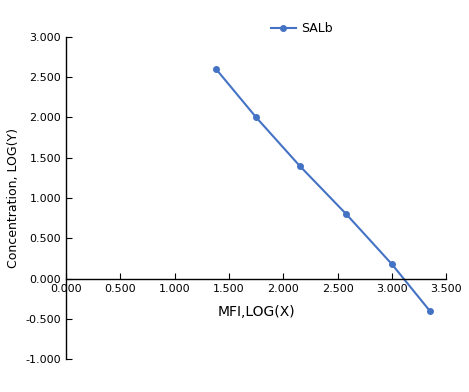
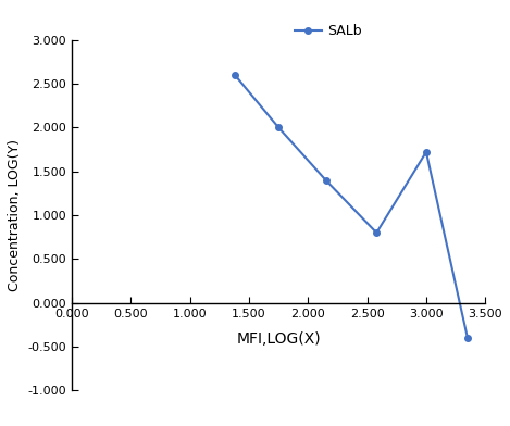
3.000: 0.18 -> 1.72
